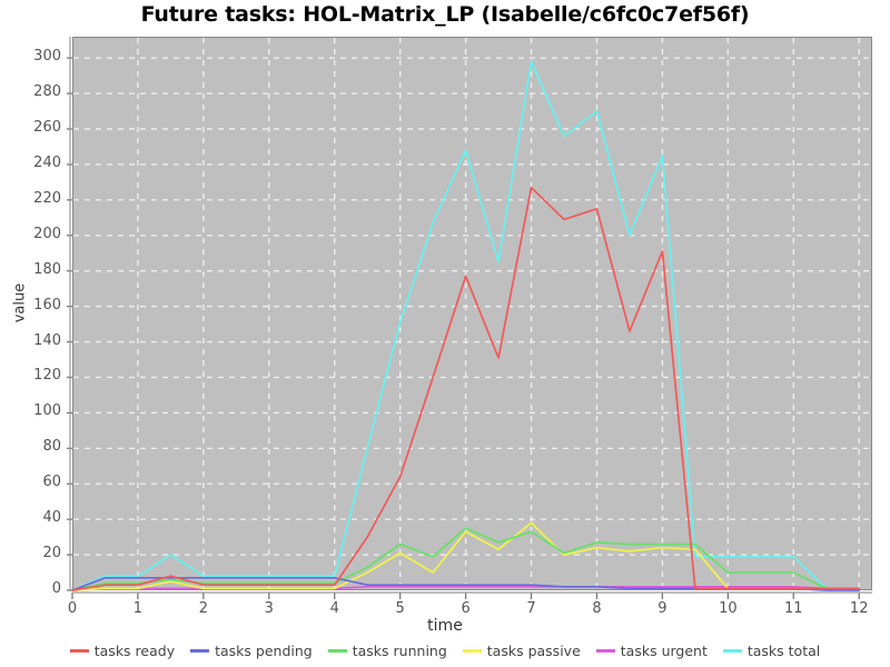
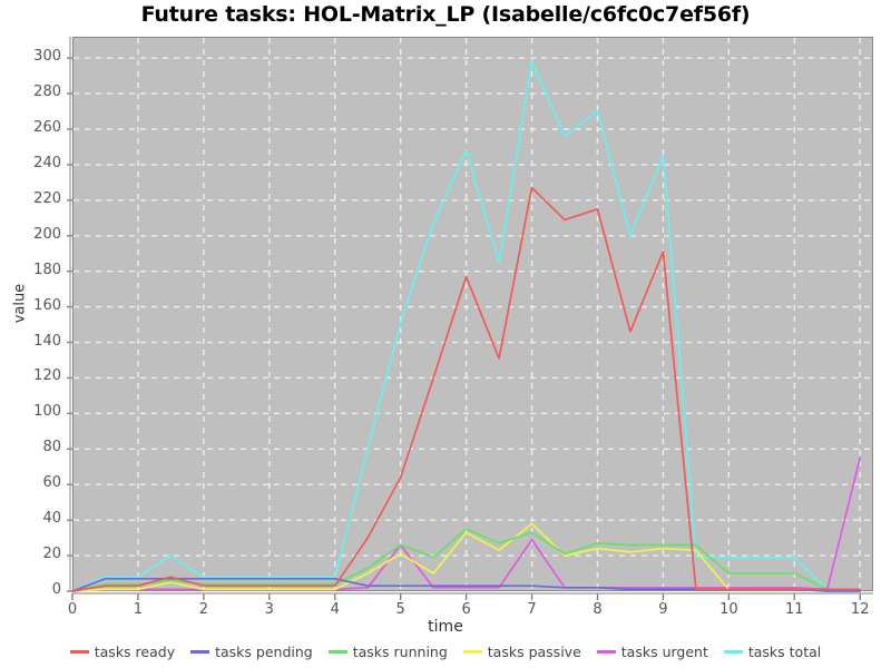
tasks urgent/5: 2 -> 26
tasks urgent/7: 2 -> 29
tasks urgent/12: 1 -> 75
